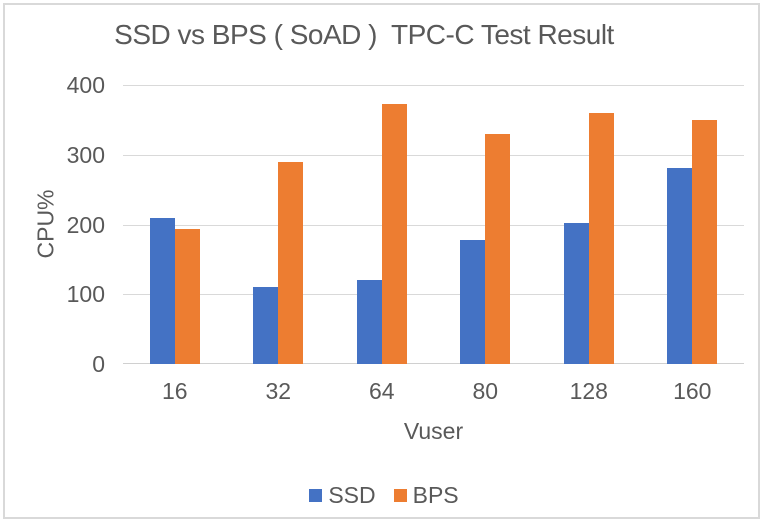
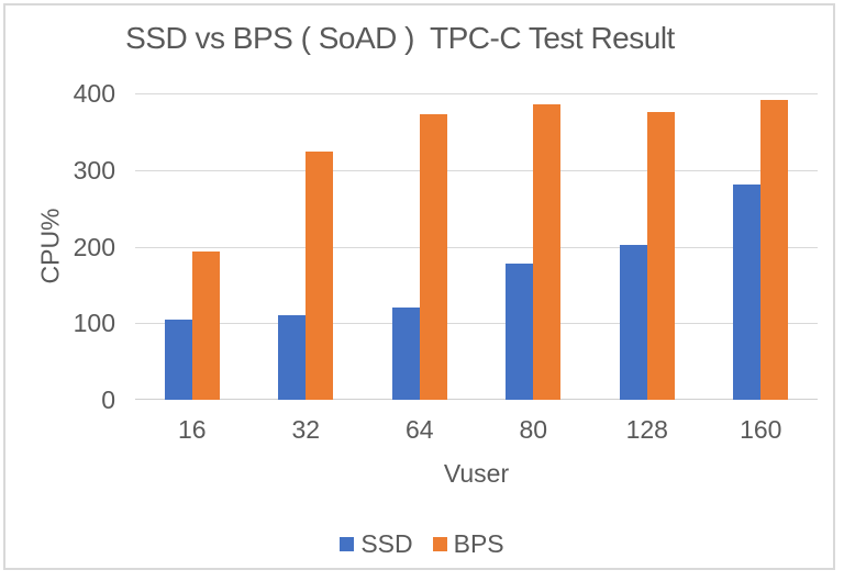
SSD/16: 210 -> 100
BPS/32: 290 -> 320
BPS/80: 330 -> 390
BPS/128: 360 -> 380
BPS/160: 350 -> 390
